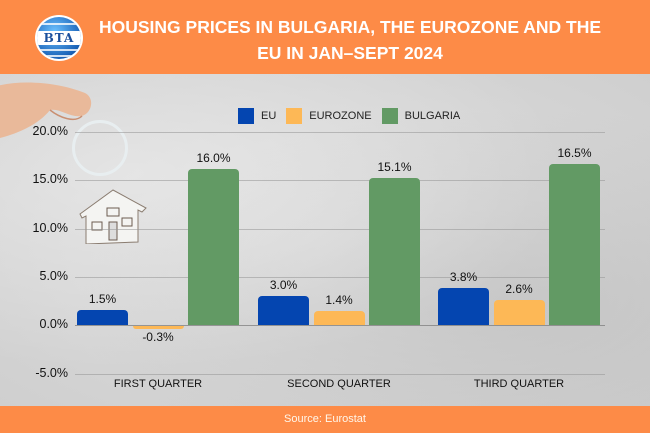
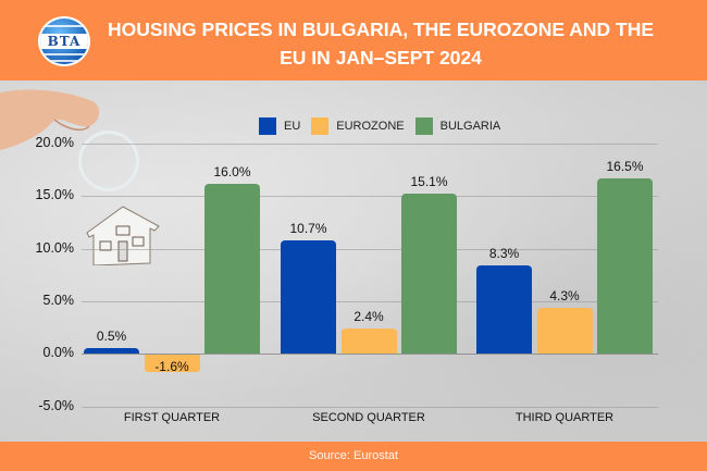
EU/FIRST QUARTER: 1.5% -> 0.5%
EUROZONE/FIRST QUARTER: -0.3% -> -1.6%
EU/SECOND QUARTER: 3.0% -> 10.7%
EUROZONE/SECOND QUARTER: 1.4% -> 2.4%
EU/THIRD QUARTER: 3.8% -> 8.3%
EUROZONE/THIRD QUARTER: 2.6% -> 4.3%
